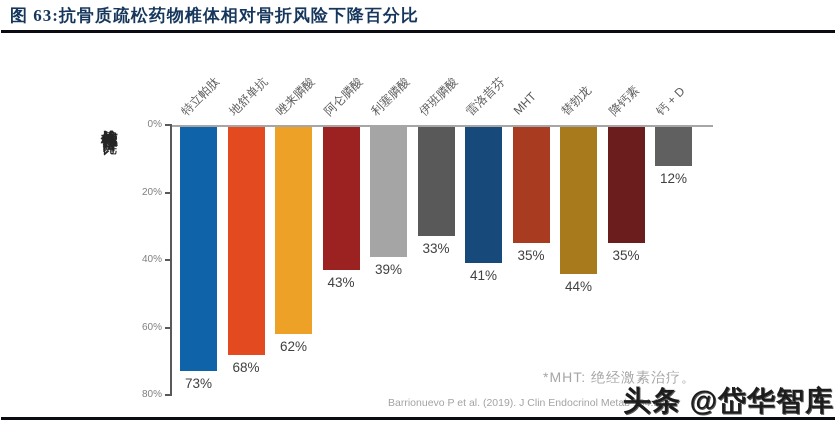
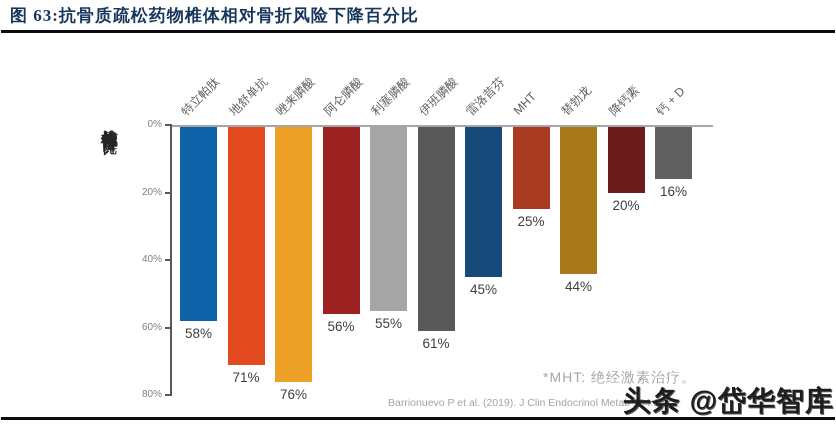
特立帕肽: 73% -> 58%
地舒单抗: 68% -> 71%
唑来膦酸: 62% -> 76%
阿仑膦酸: 43% -> 56%
利塞膦酸: 39% -> 55%
伊班膦酸: 33% -> 61%
雷洛昔芬: 41% -> 45%
MHT: 35% -> 25%
降钙素: 35% -> 20%
钙 + D: 12% -> 16%
